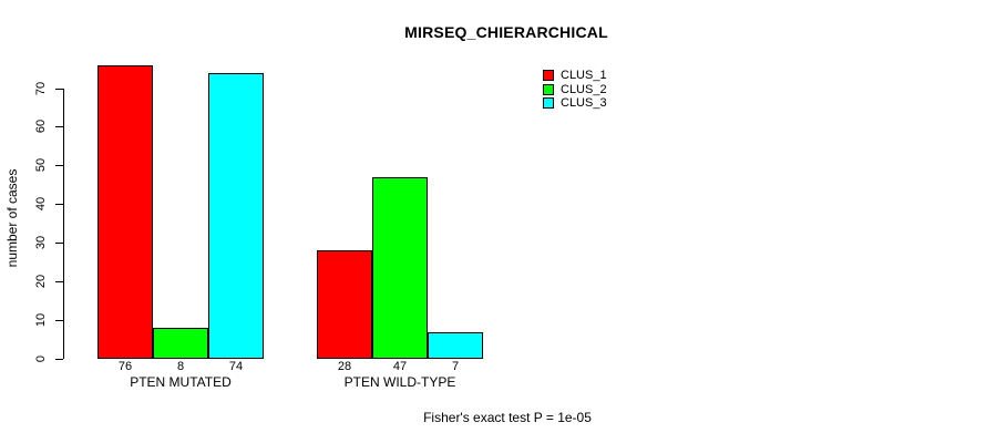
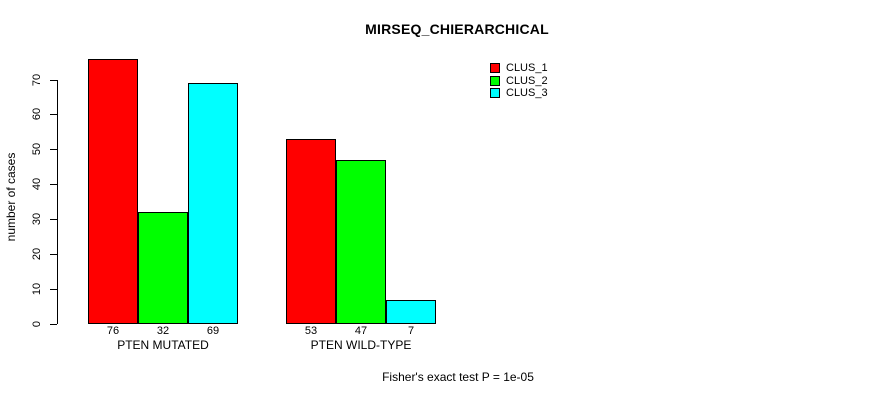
CLUS_2/PTEN MUTATED: 8 -> 32
CLUS_3/PTEN MUTATED: 74 -> 69
CLUS_1/PTEN WILD-TYPE: 28 -> 53
